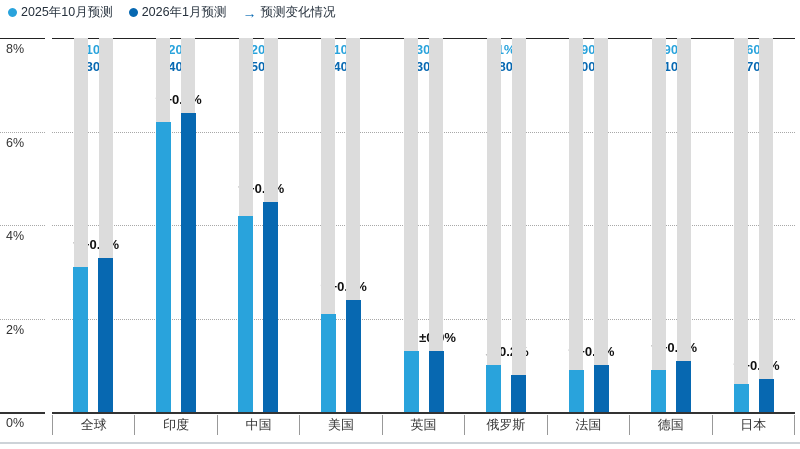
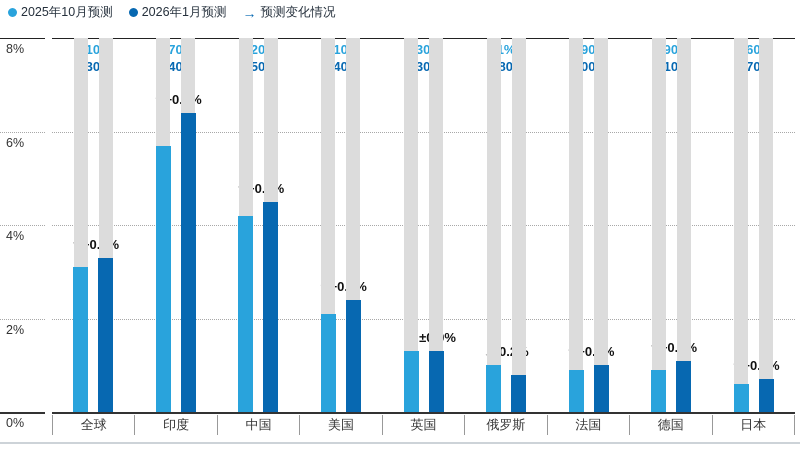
2025年10月预测/印度: 6.20% -> 5.70%
